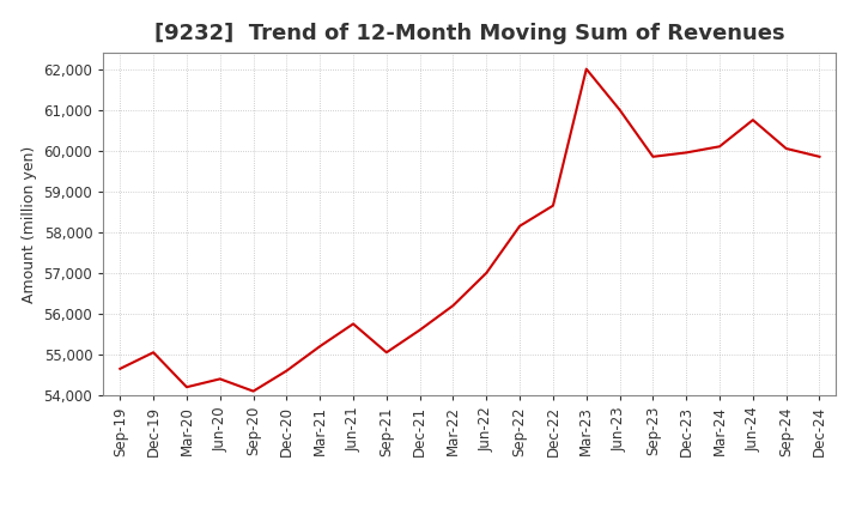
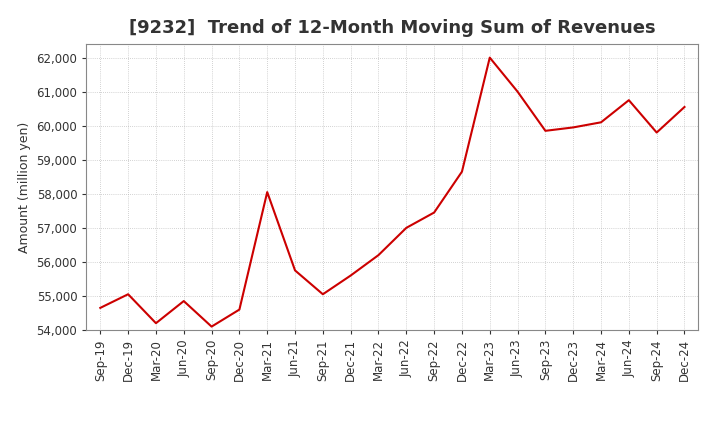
Jun-20: 54,400 -> 54,850
Mar-21: 55,200 -> 58,050
Sep-22: 58,150 -> 57,450
Sep-24: 60,050 -> 59,800
Dec-24: 59,850 -> 60,550
